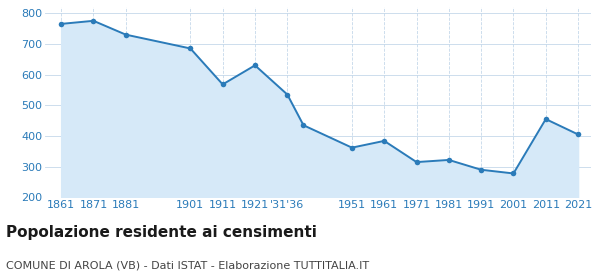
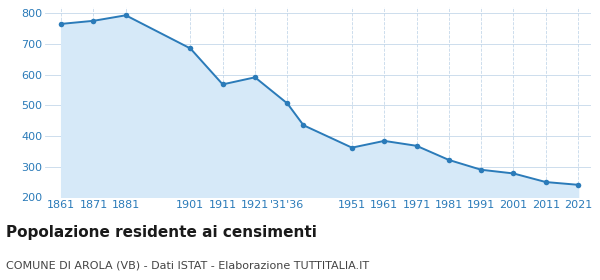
1881: 730 -> 793
1921: 630 -> 591
'31'36: 535 -> 506
1971: 315 -> 368
2011: 455 -> 250
2021: 405 -> 241
